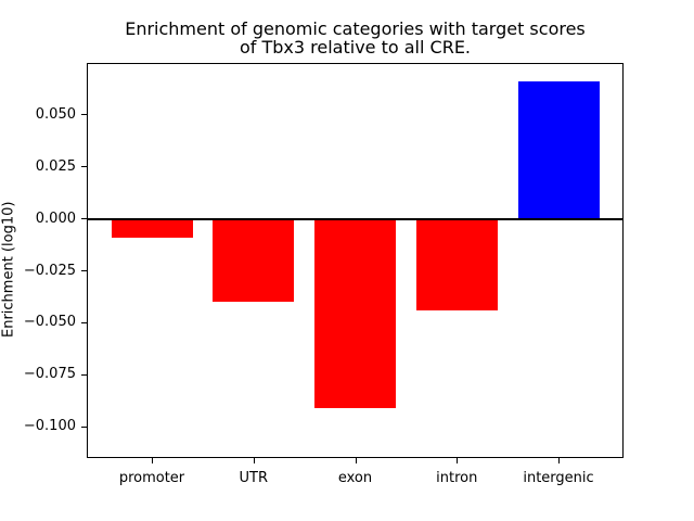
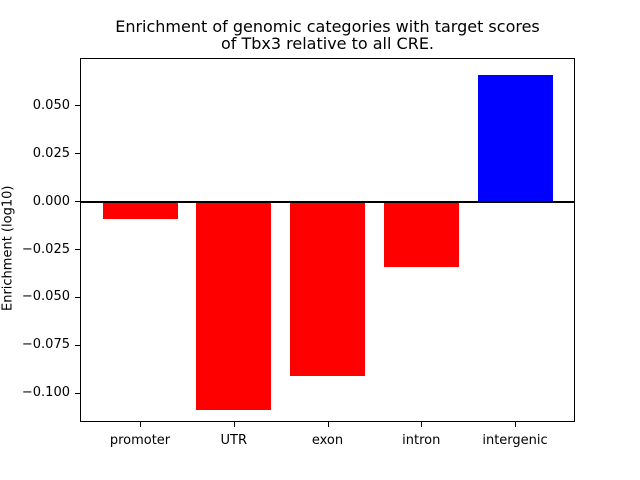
UTR: -0.040 -> -0.109
intron: -0.044 -> -0.034
